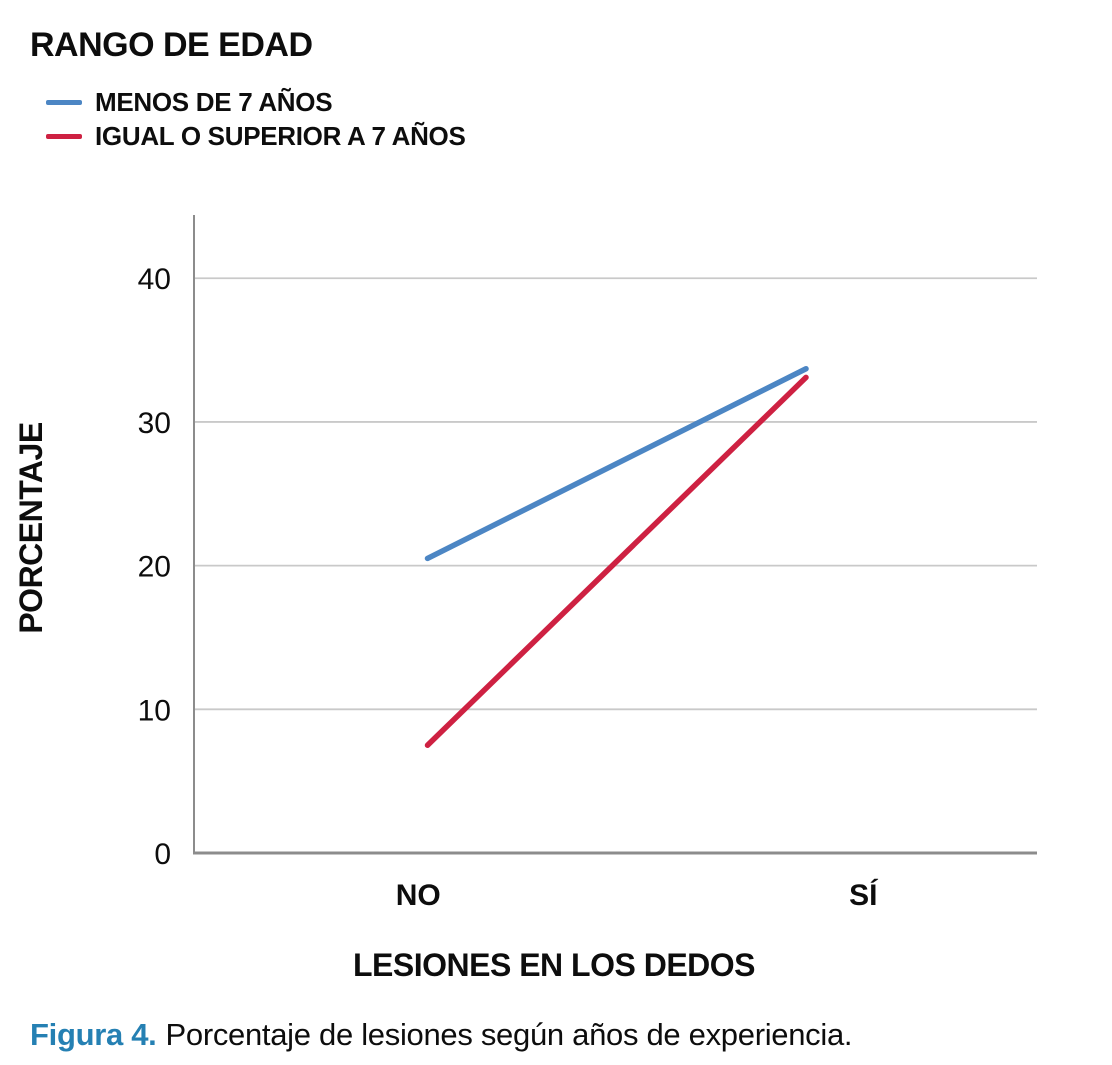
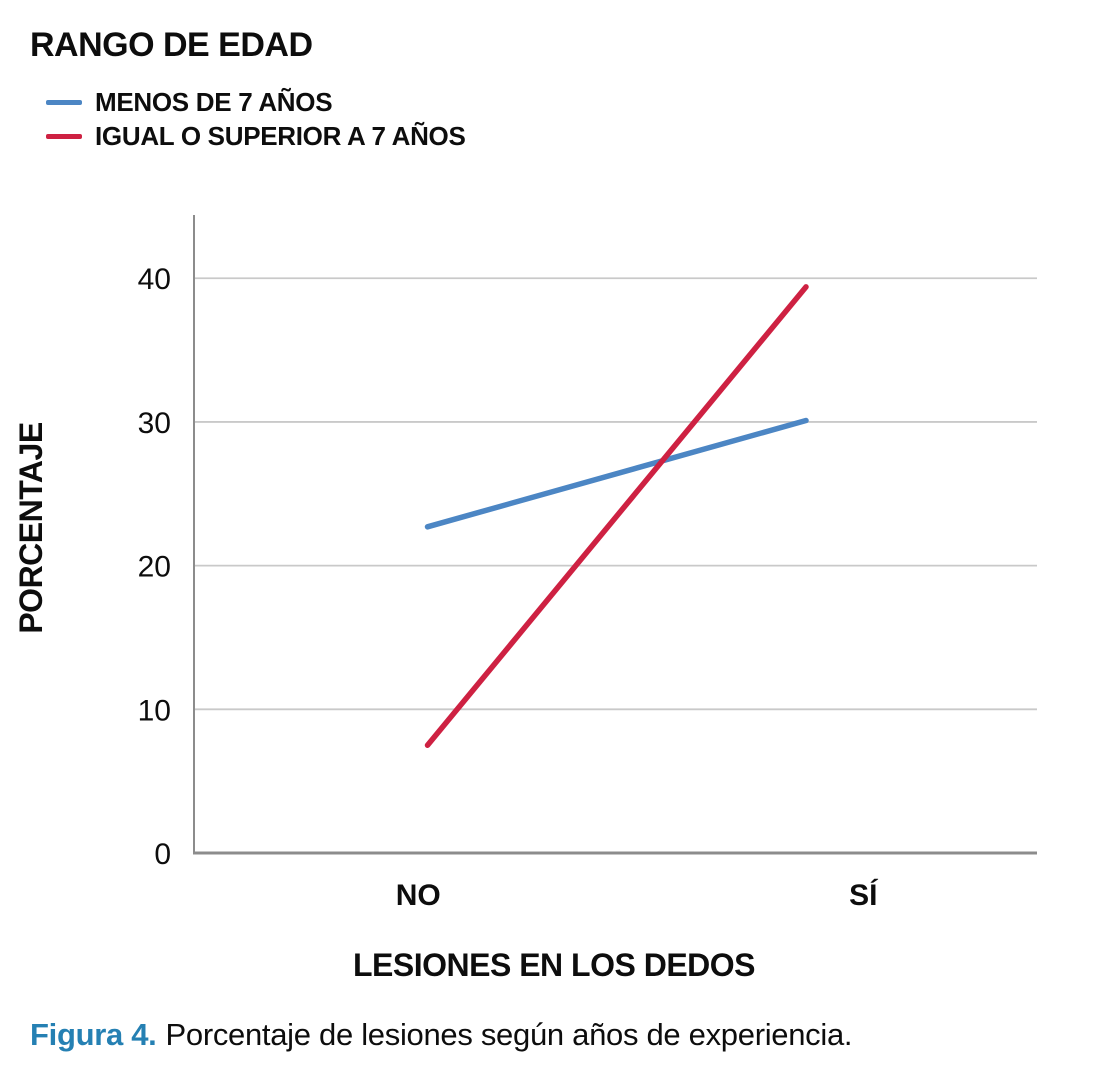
MENOS DE 7 AÑOS/NO: 20.5 -> 22.7
MENOS DE 7 AÑOS/SÍ: 33.7 -> 30.1
IGUAL O SUPERIOR A 7 AÑOS/SÍ: 33.1 -> 39.4
